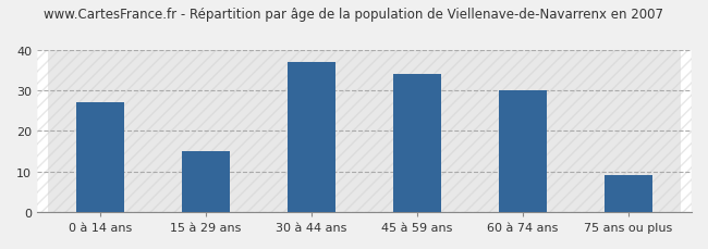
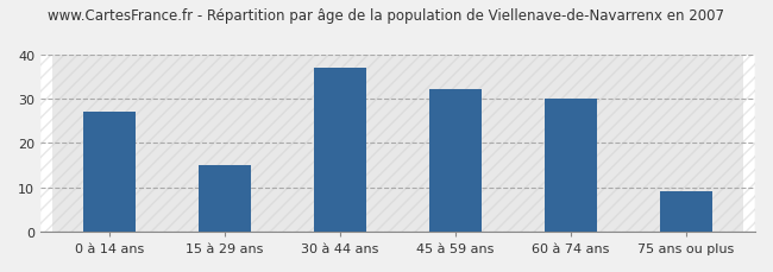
45 à 59 ans: 34 -> 32
